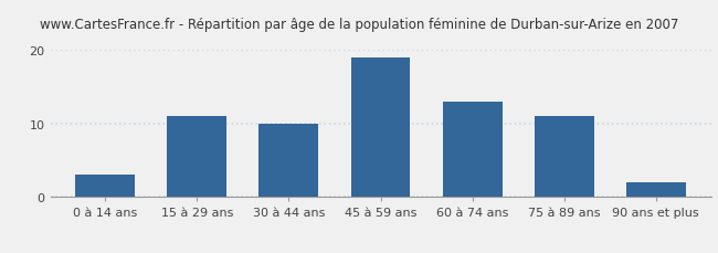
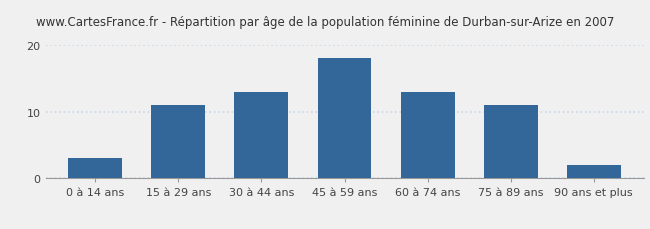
30 à 44 ans: 10 -> 13
45 à 59 ans: 19 -> 18
